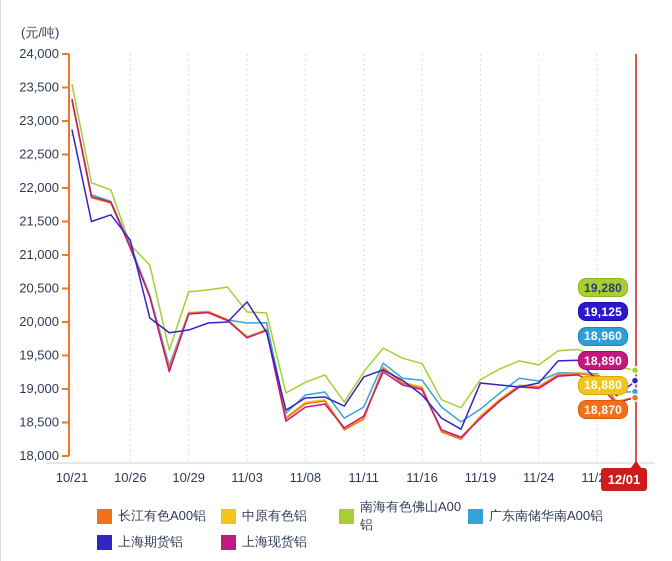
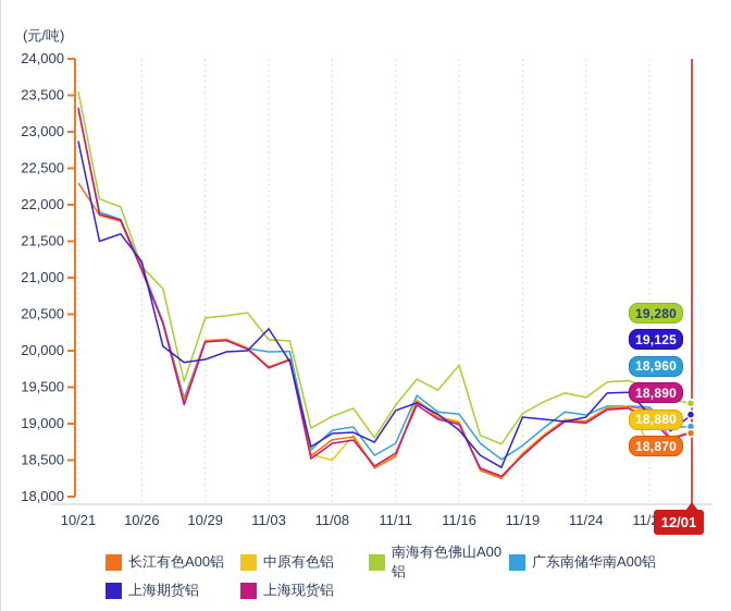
长江有色A00铝/10/21: 23300 -> 22300
中原有色铝/11/08: 18800 -> 18500
南海有色佛山A00铝/11/16: 19400 -> 19800
中原有色铝/11/29: 19200 -> 18700
